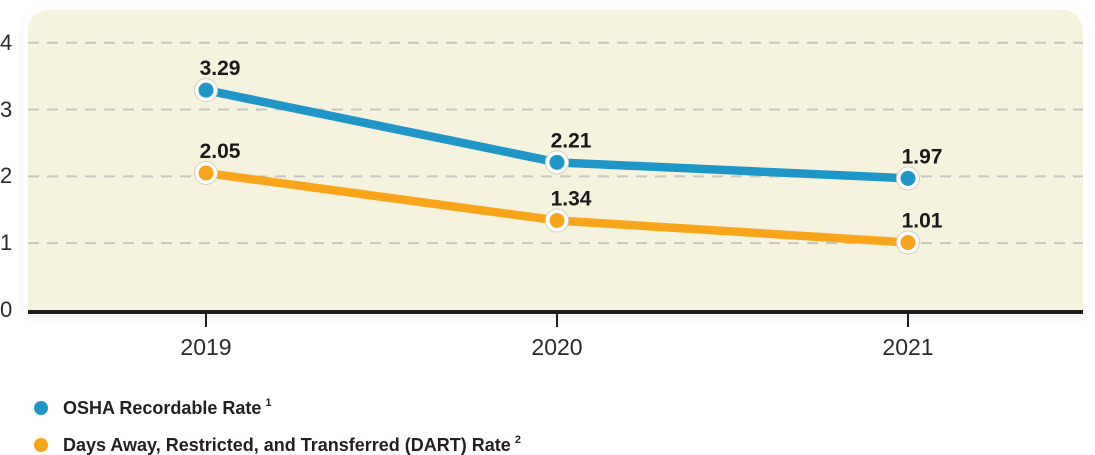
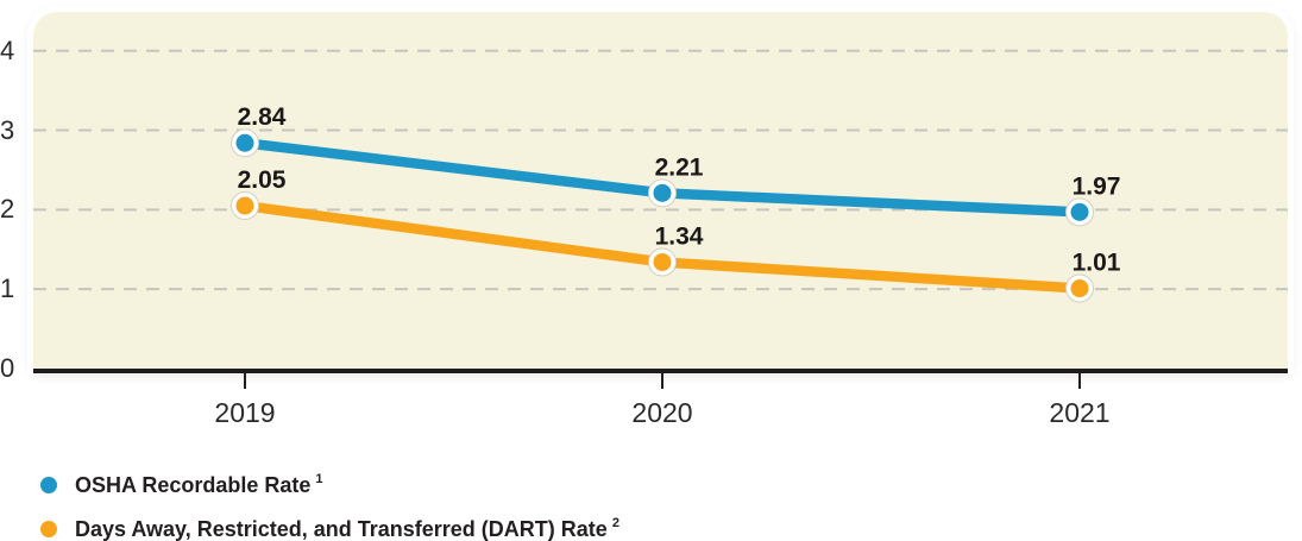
OSHA Recordable Rate/2019: 3.29 -> 2.84
